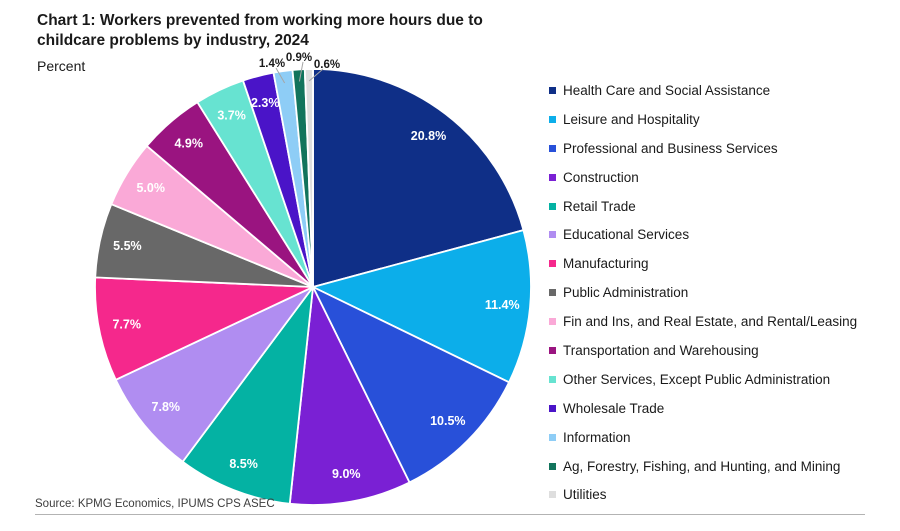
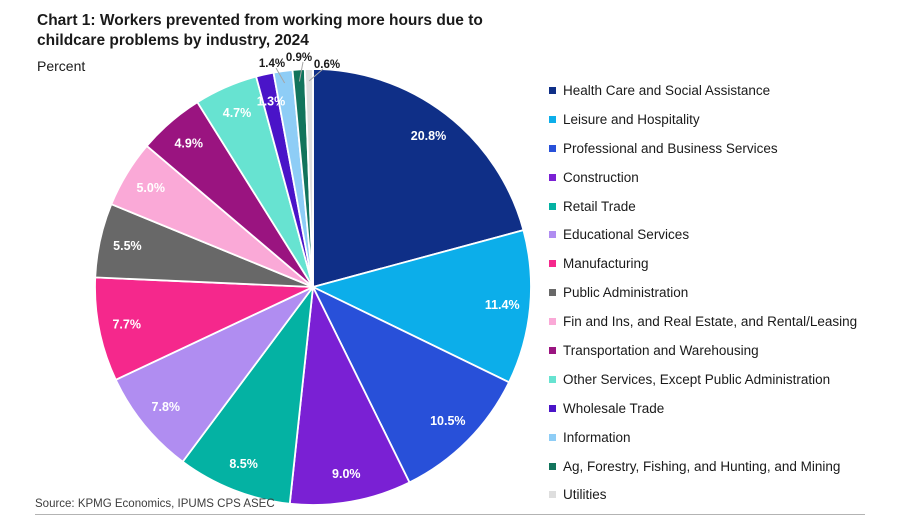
Other Services, Except Public Administration: 3.7% -> 4.7%
Wholesale Trade: 2.3% -> 1.3%
